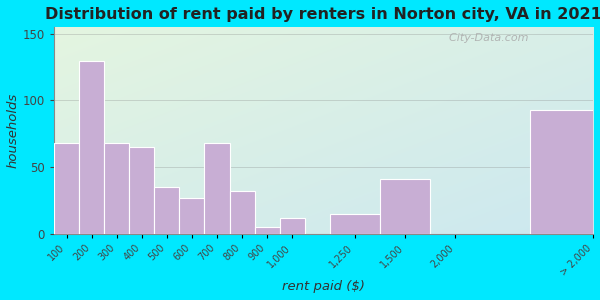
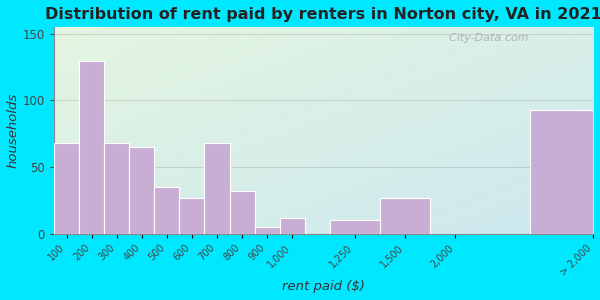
1,250: 15 -> 10
1,500: 41 -> 27
